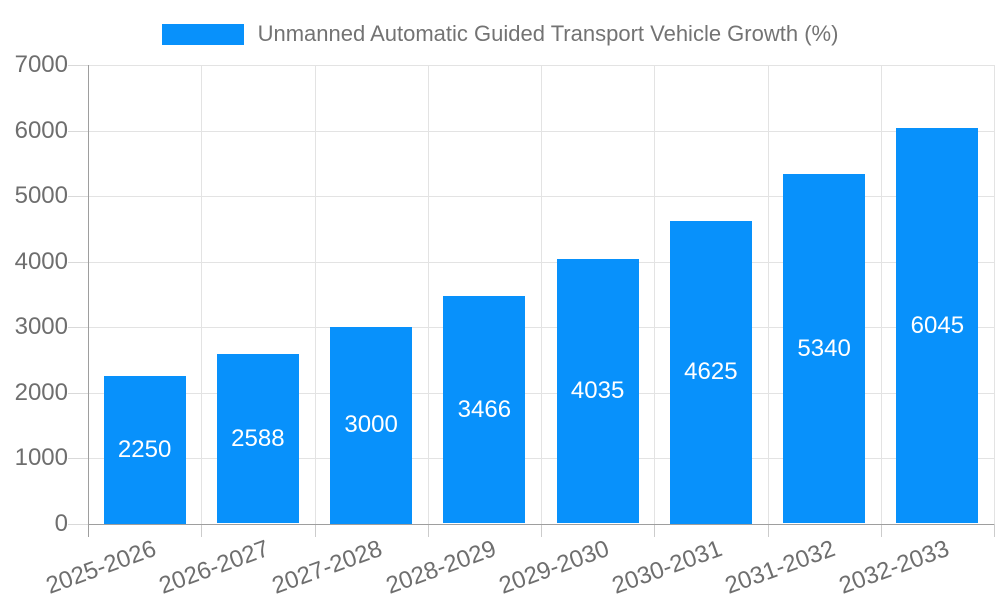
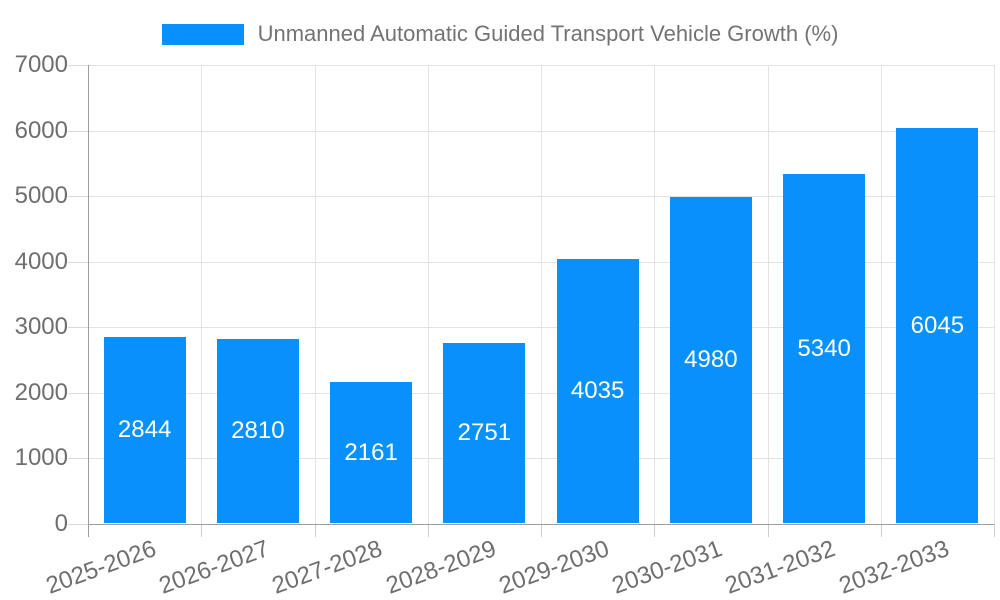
2025-2026: 2250 -> 2844
2026-2027: 2588 -> 2810
2027-2028: 3000 -> 2161
2028-2029: 3466 -> 2751
2030-2031: 4625 -> 4980
